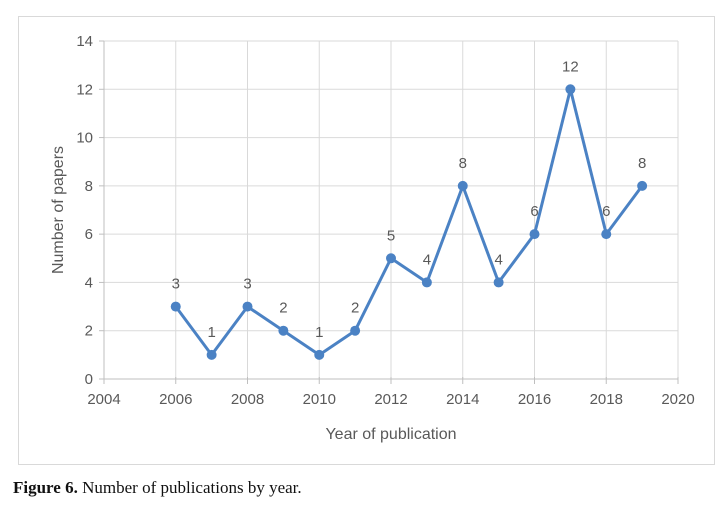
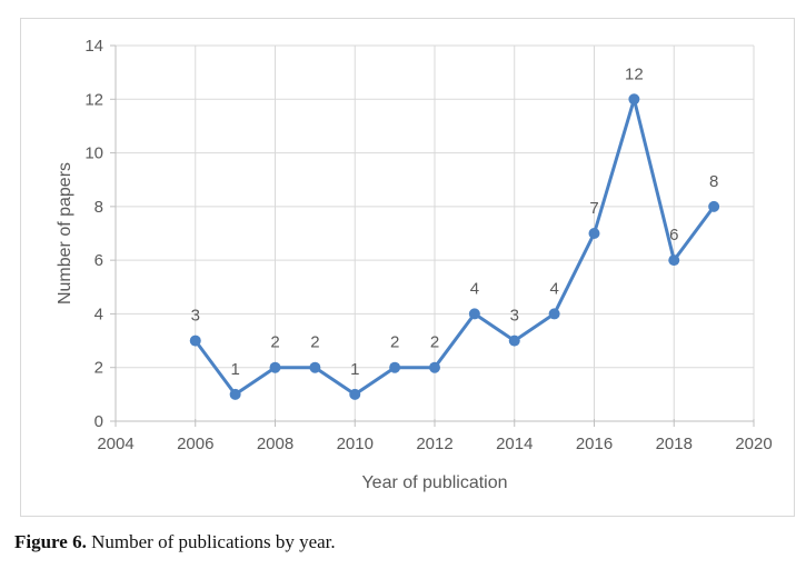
2008: 3 -> 2
2012: 5 -> 2
2014: 8 -> 3
2016: 6 -> 7
